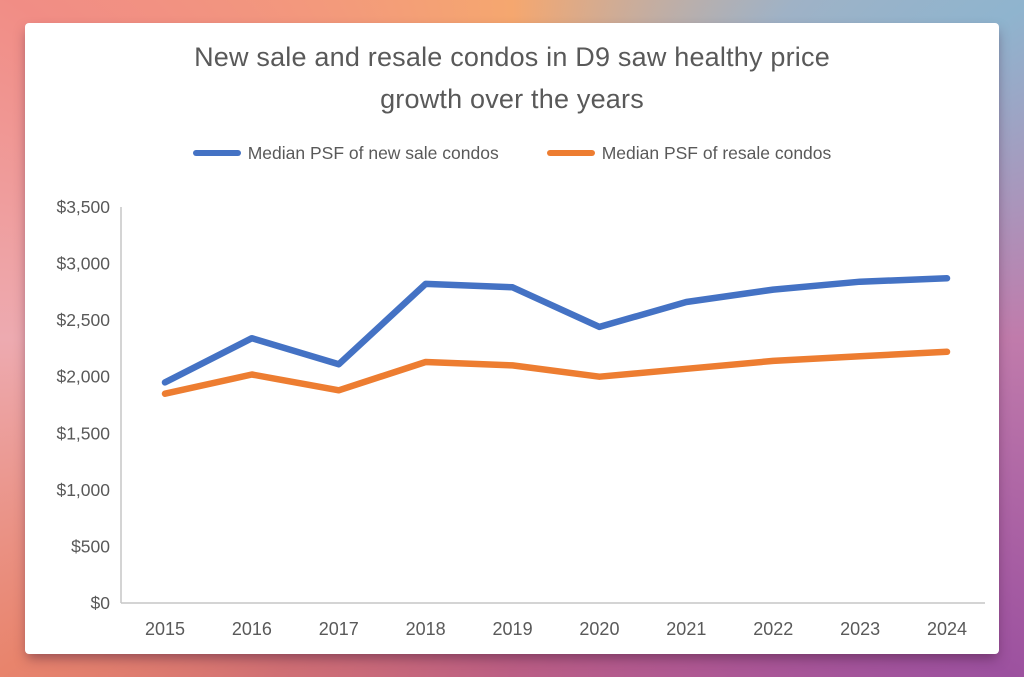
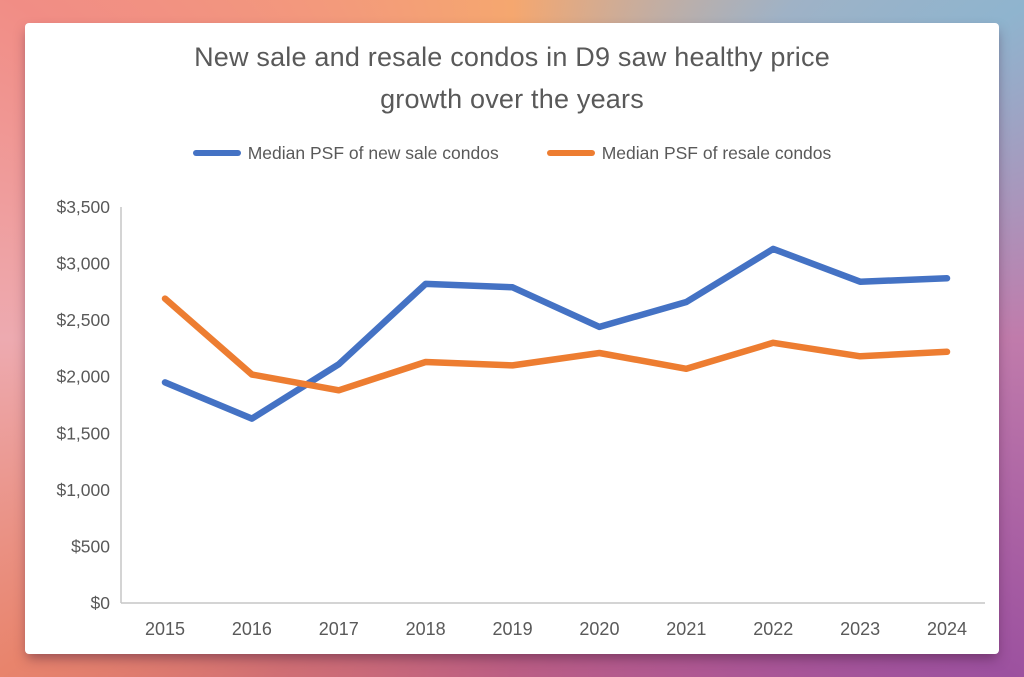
Median PSF of resale condos/2015: $1850 -> $2690
Median PSF of new sale condos/2016: $2340 -> $1630
Median PSF of resale condos/2020: $2000 -> $2210
Median PSF of new sale condos/2022: $2770 -> $3130
Median PSF of resale condos/2022: $2140 -> $2300
